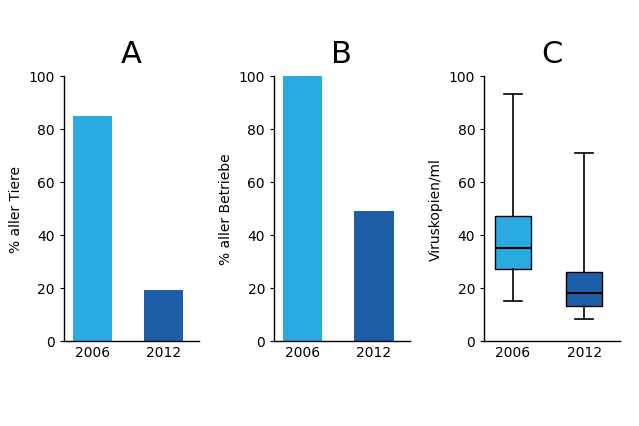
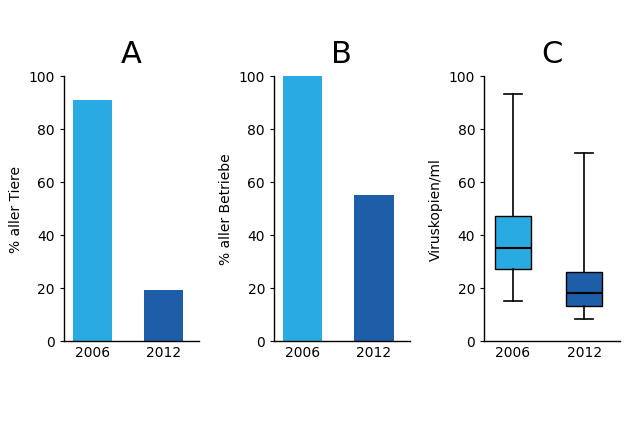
A/2006: 85 -> 91
B/2012: 49 -> 55
